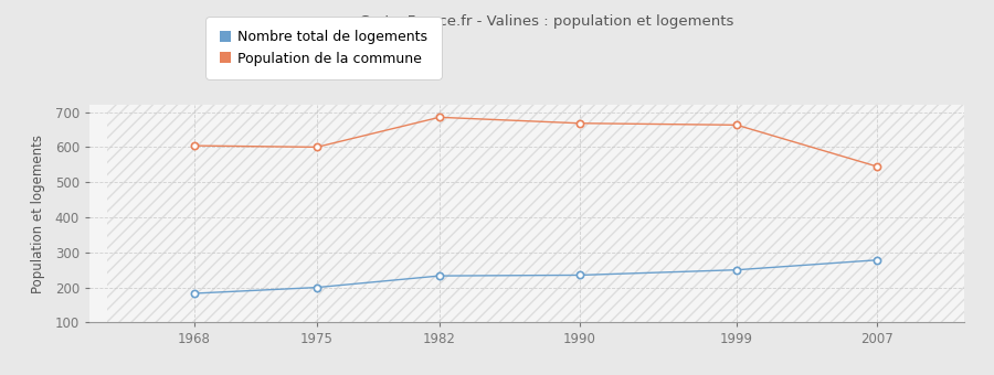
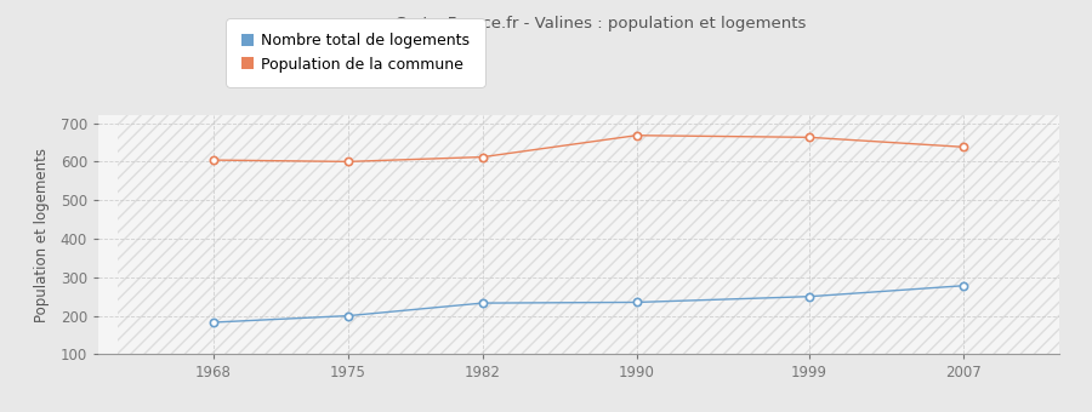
Population de la commune/1982: 685 -> 612
Population de la commune/2007: 545 -> 638
